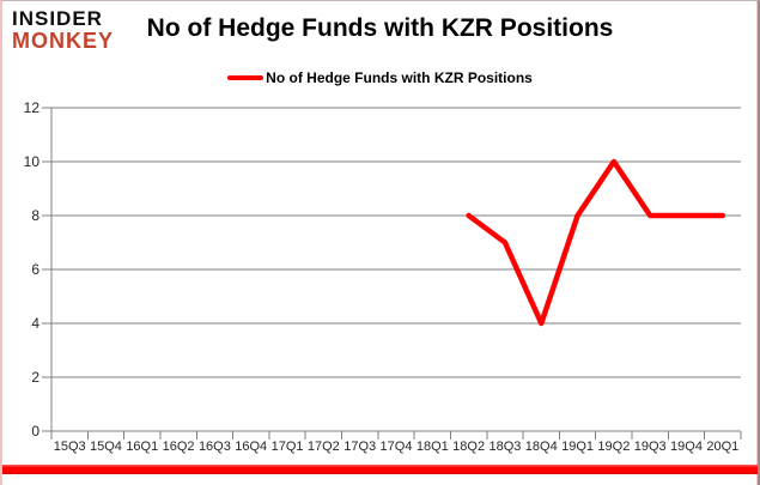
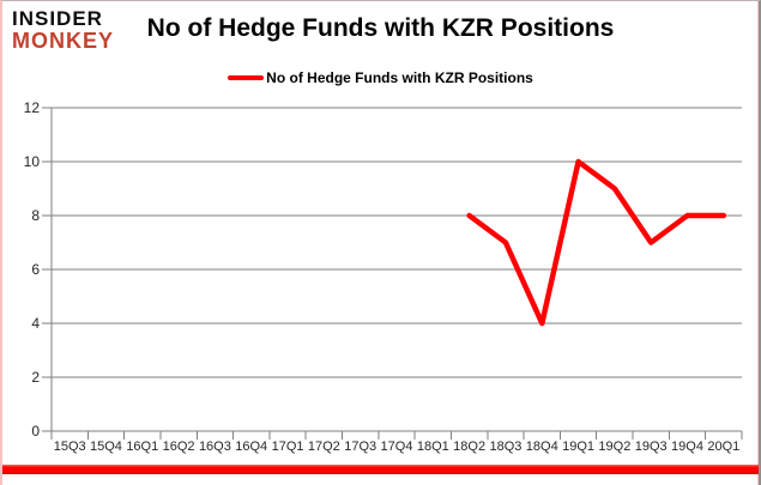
19Q1: 8 -> 10
19Q2: 10 -> 9
19Q3: 8 -> 7
